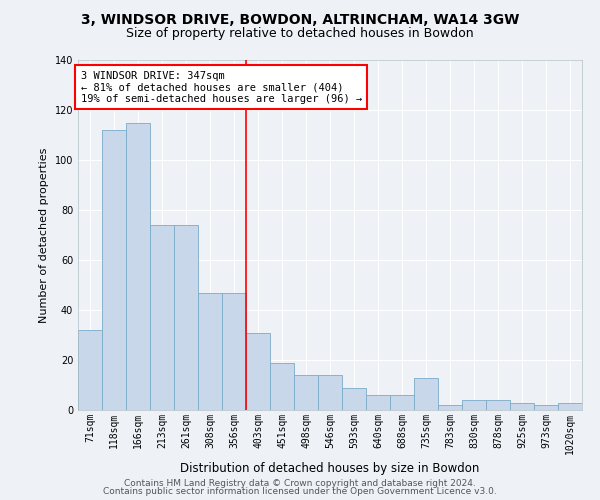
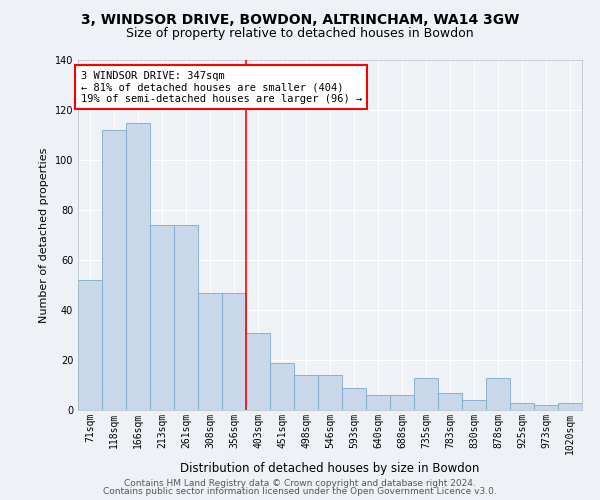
71sqm: 32 -> 52
783sqm: 2 -> 7
878sqm: 4 -> 13
